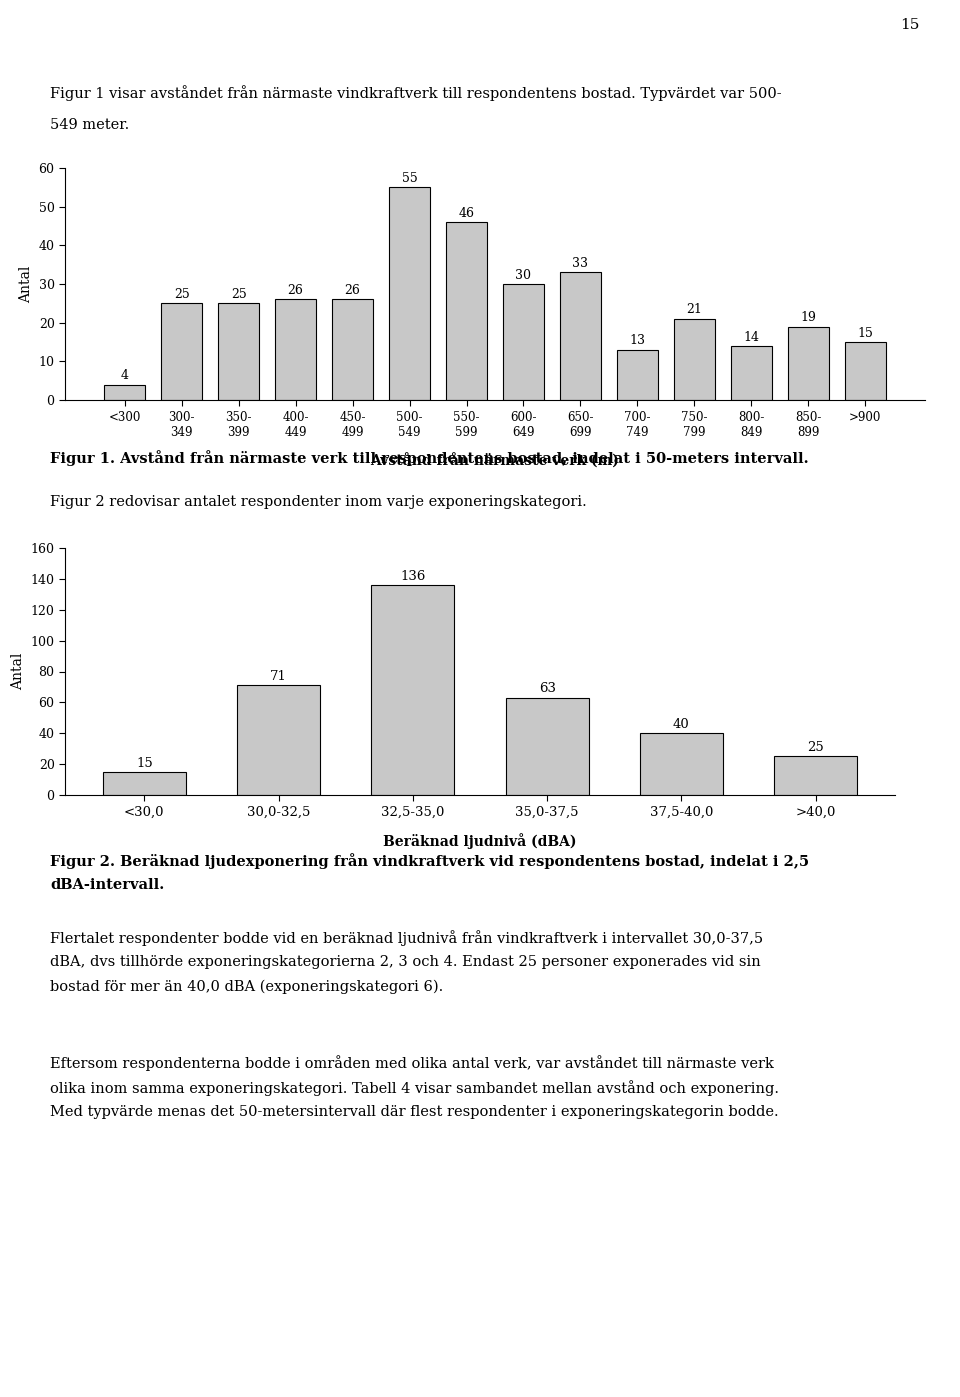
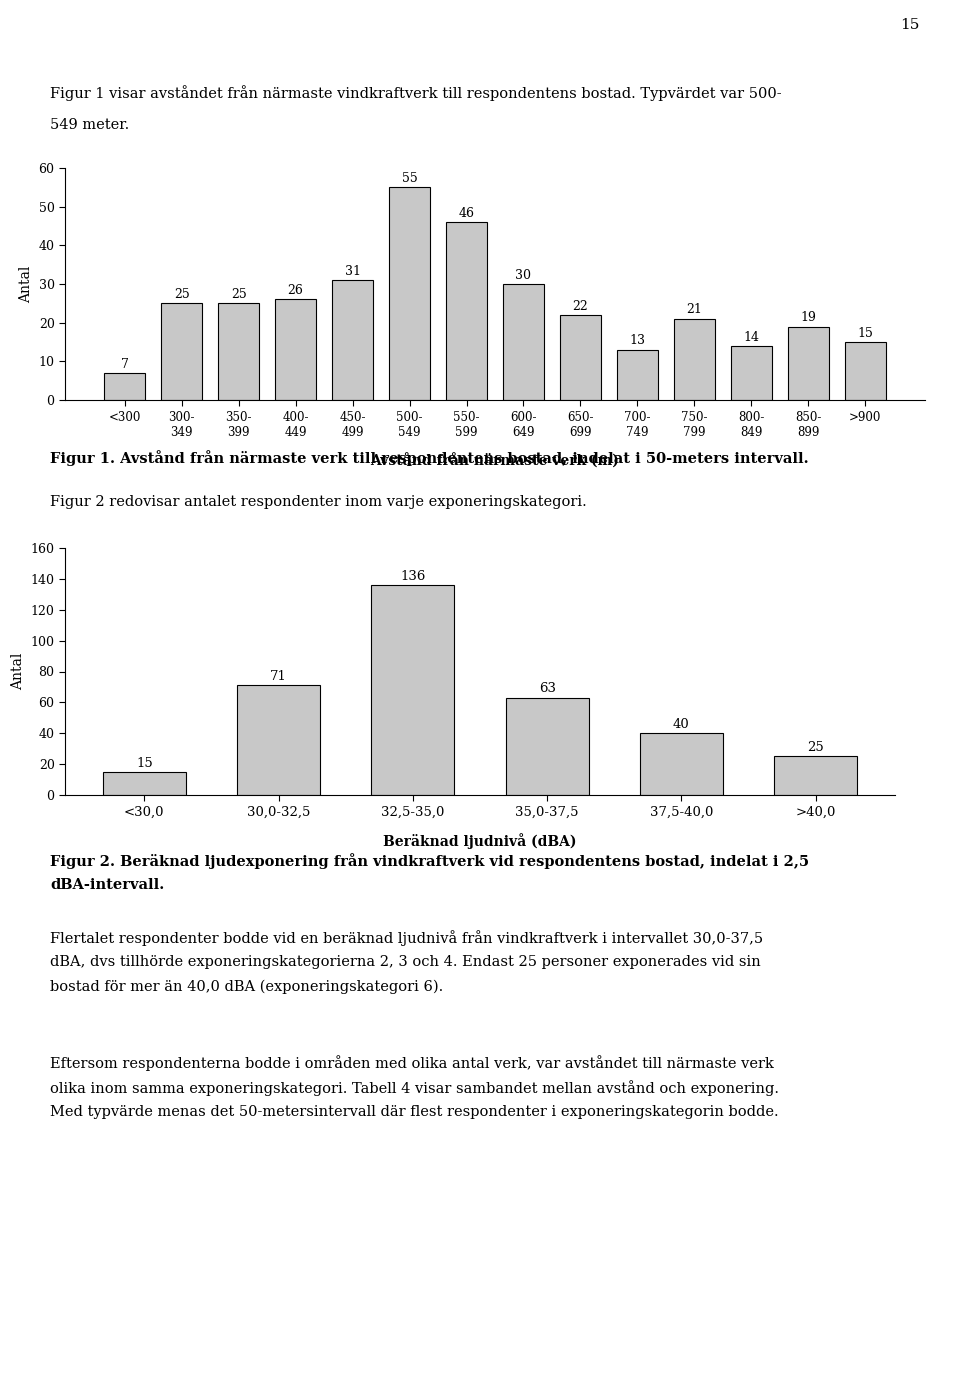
<300: 4 -> 7
450- 499: 26 -> 31
650- 699: 33 -> 22
